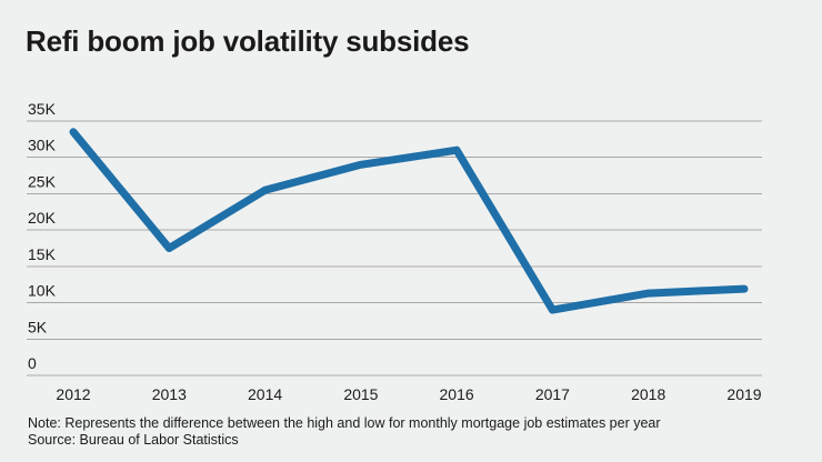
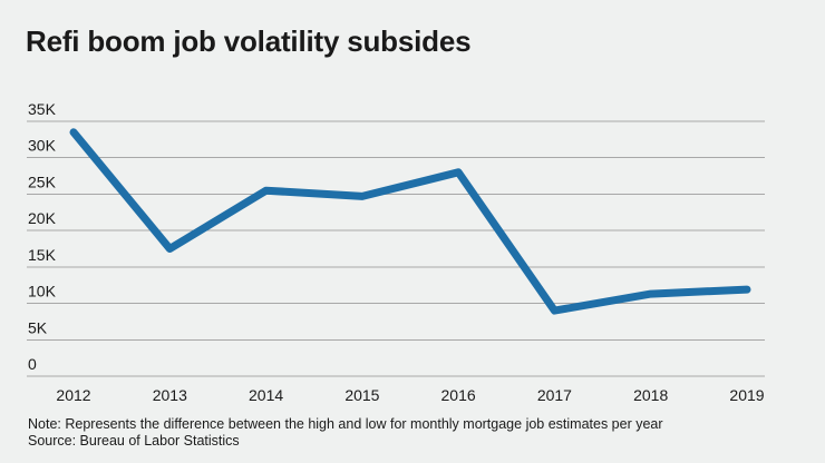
2015: 29K -> 25K
2016: 31K -> 28K
